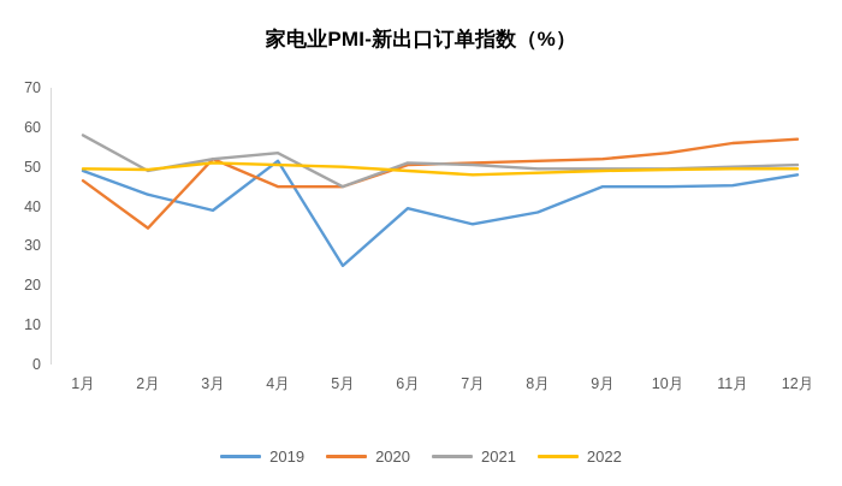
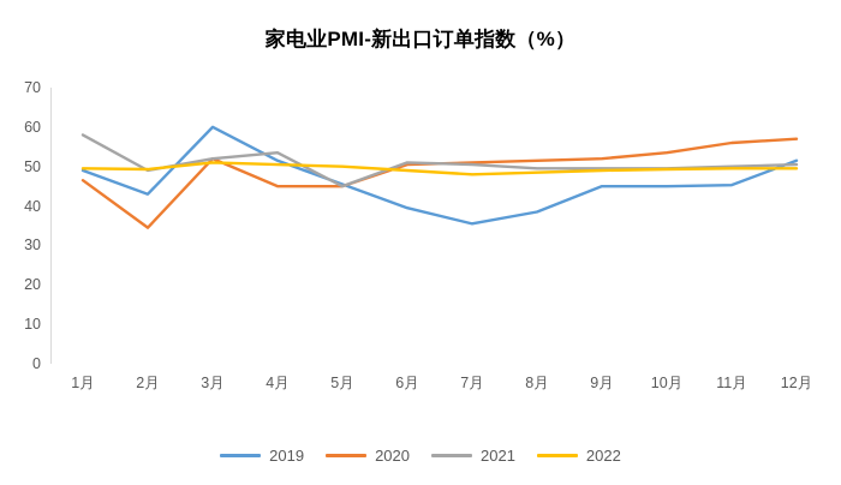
2019/3月: 39 -> 60
2019/5月: 25 -> 46
2019/12月: 48 -> 52
